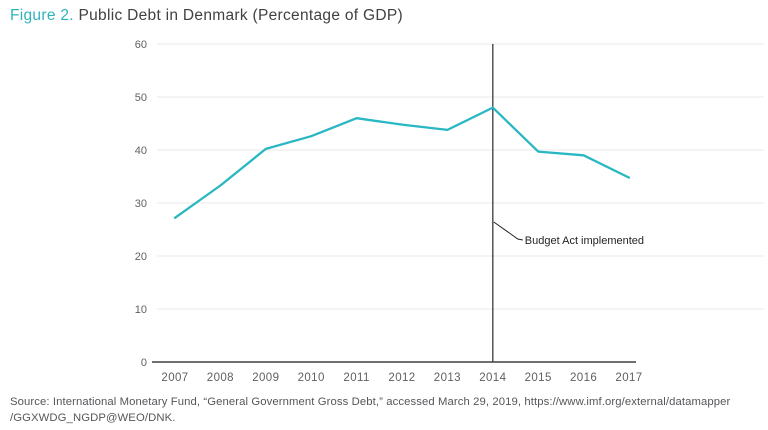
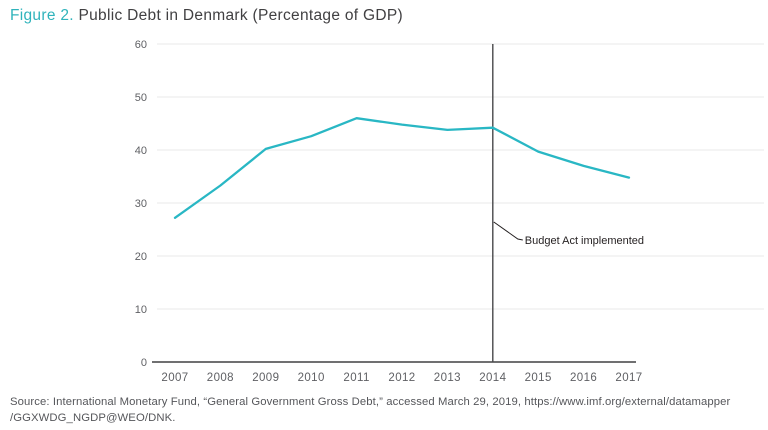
2014: 48 -> 44
2016: 39 -> 37
